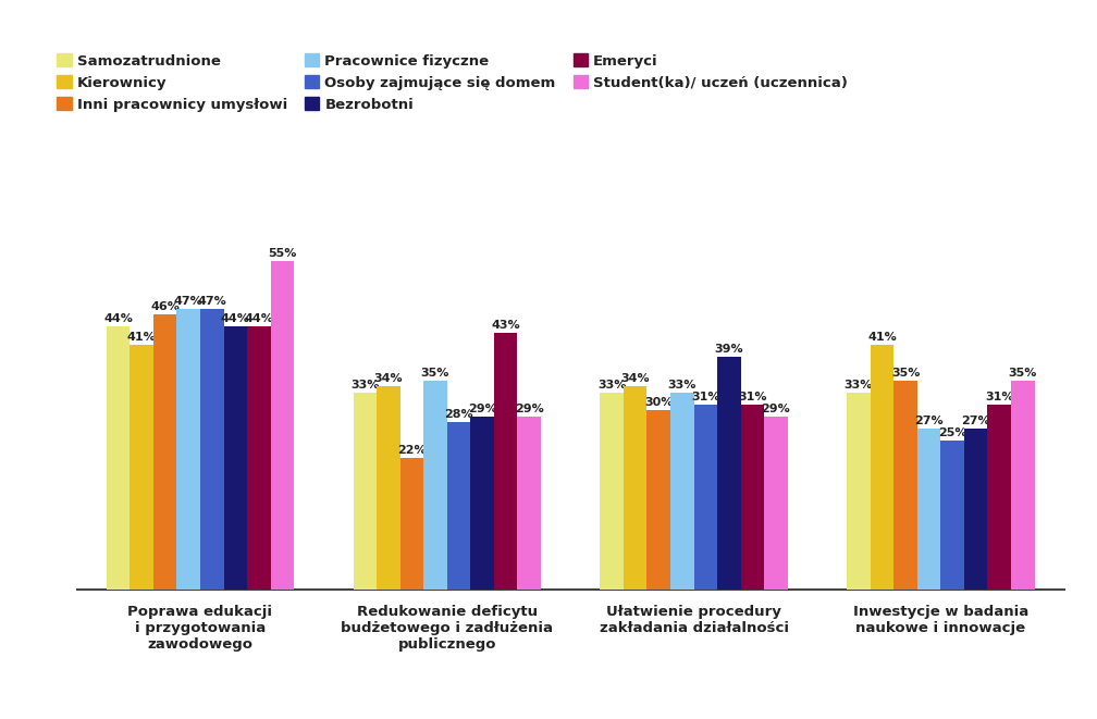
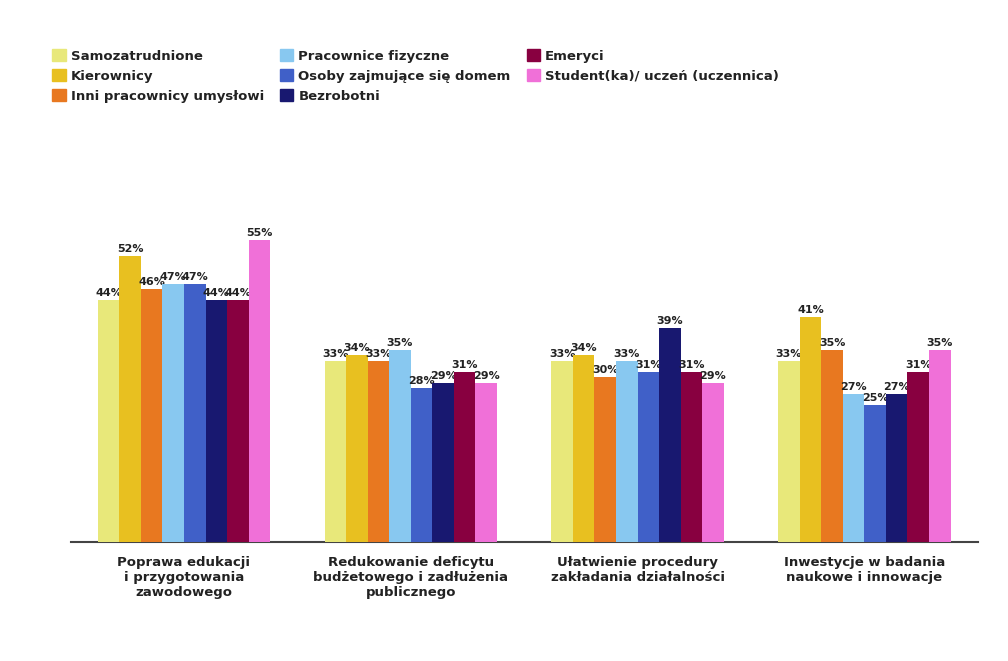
Kierownicy/Poprawa edukacji i przygotowania zawodowego: 41% -> 52%
Inni pracownicy umysłowi/Redukowanie deficytu budżetowego i zadłużenia publicznego: 22% -> 33%
Emeryci/Redukowanie deficytu budżetowego i zadłużenia publicznego: 43% -> 31%
